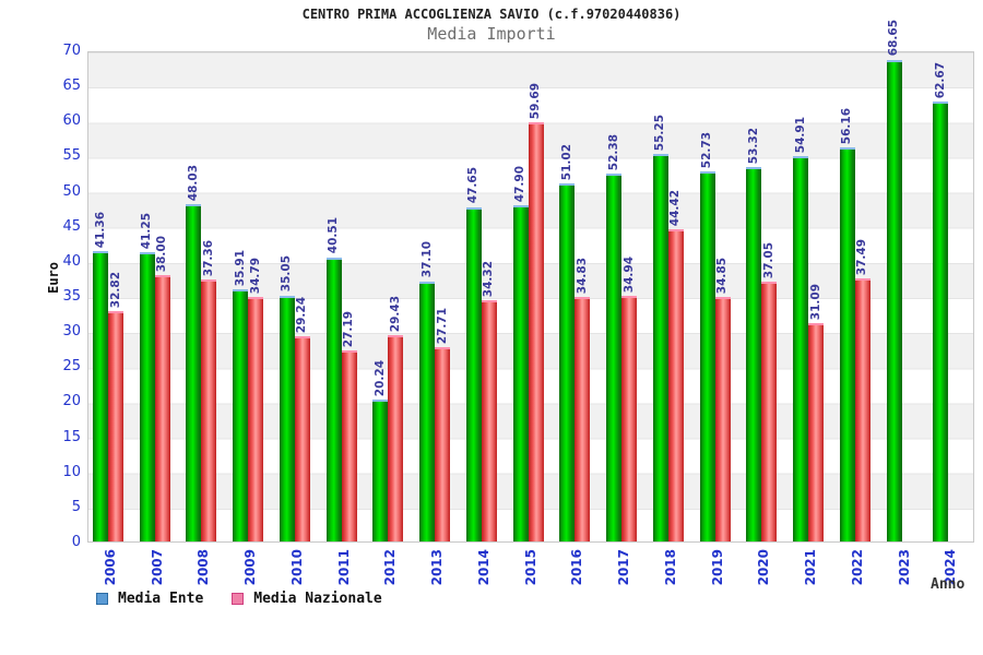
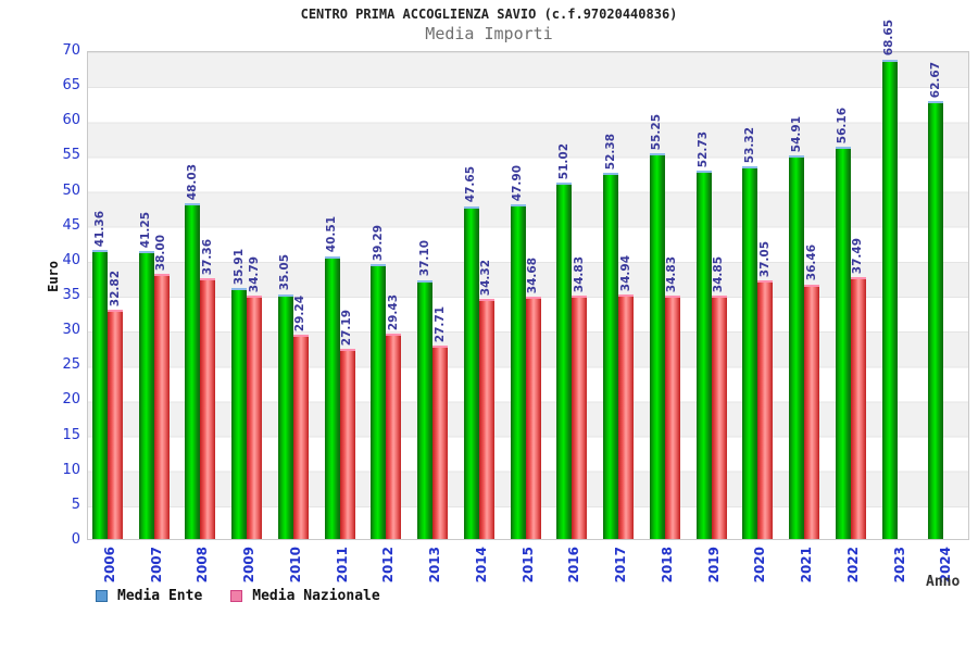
Media Ente/2012: 20.24 -> 39.29
Media Nazionale/2015: 59.69 -> 34.68
Media Nazionale/2018: 44.42 -> 34.83
Media Nazionale/2021: 31.09 -> 36.46
